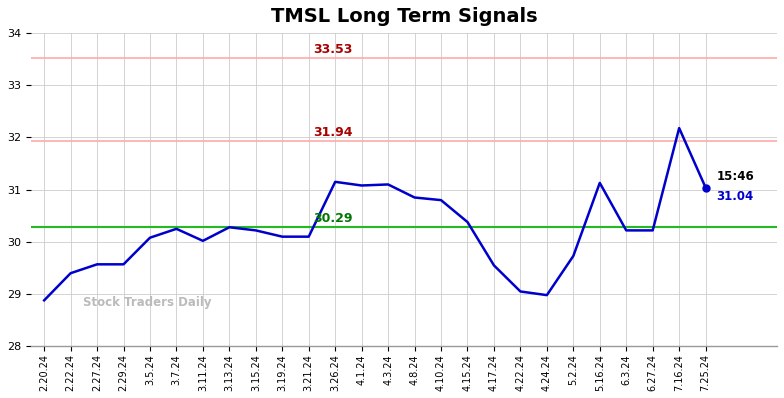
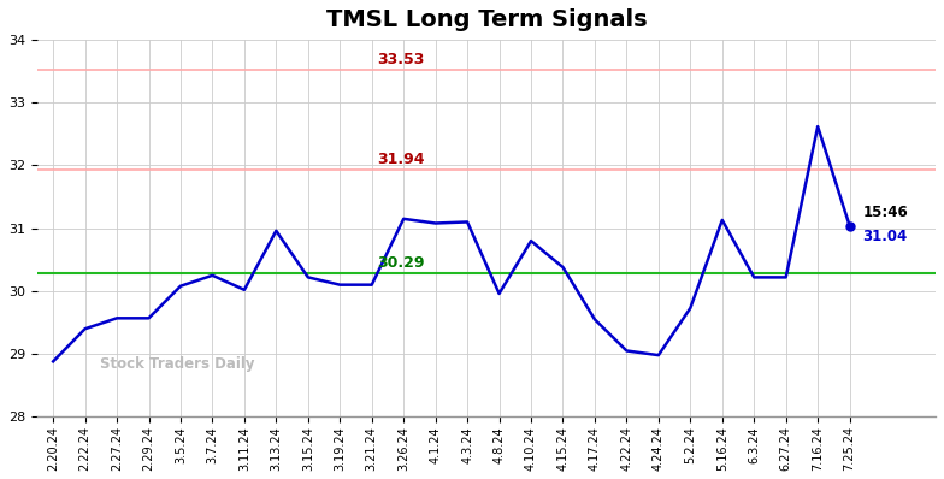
3.13.24: 30.28 -> 30.96
4.8.24: 30.85 -> 29.96
7.16.24: 32.18 -> 32.62
